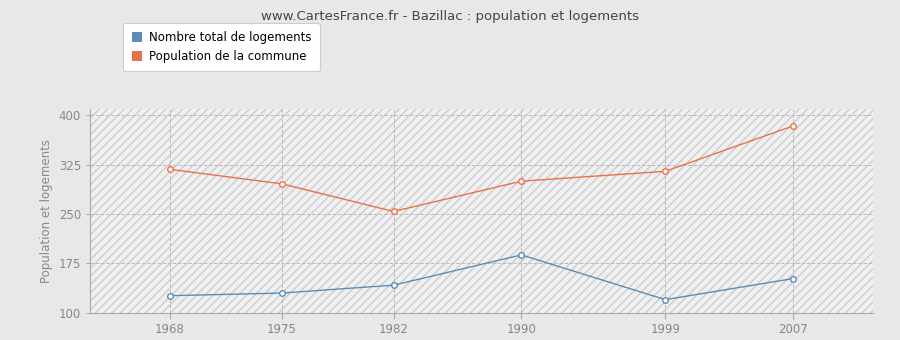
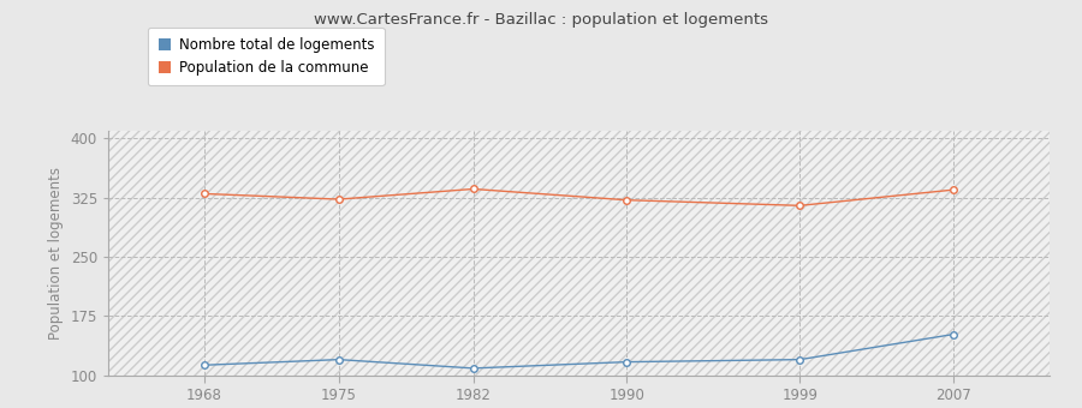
Nombre total de logements/1968: 126 -> 113
Population de la commune/1968: 318 -> 330
Nombre total de logements/1975: 130 -> 120
Population de la commune/1975: 296 -> 323
Nombre total de logements/1982: 142 -> 109
Population de la commune/1982: 254 -> 336
Nombre total de logements/1990: 188 -> 117
Population de la commune/1990: 300 -> 322
Population de la commune/2007: 384 -> 335
